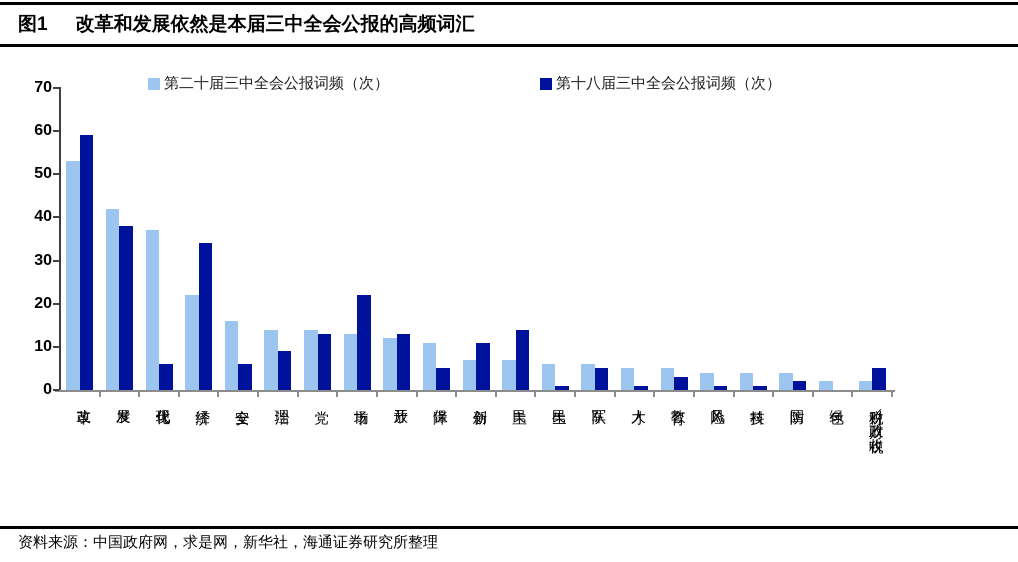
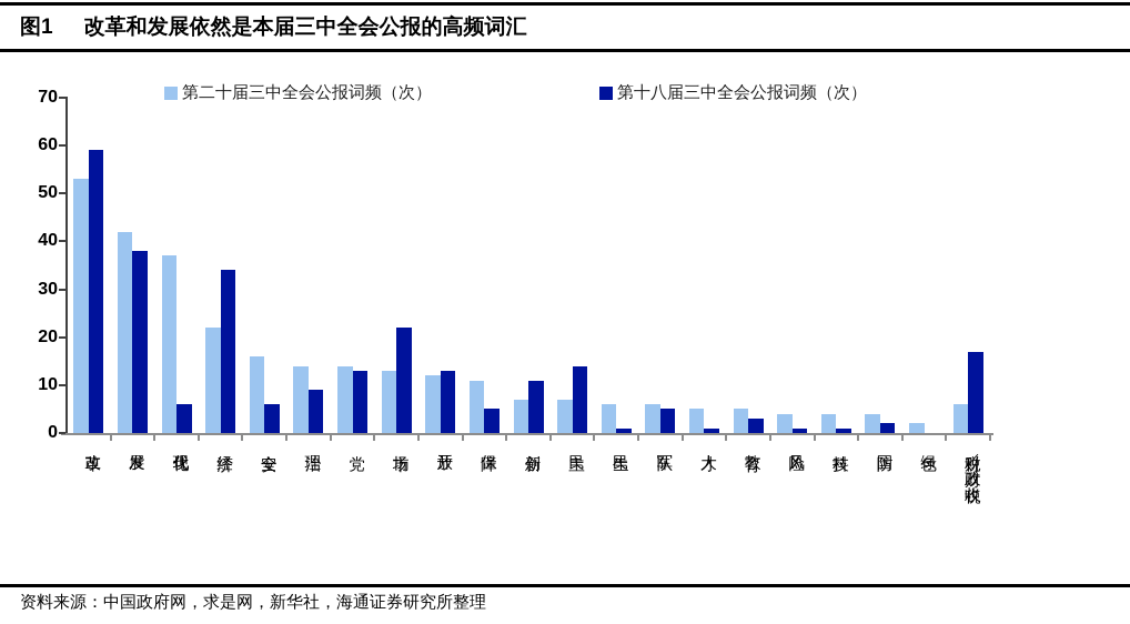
第二十届三中全会公报词频（次）/财税／财政／税收: 2 -> 6
第十八届三中全会公报词频（次）/财税／财政／税收: 5 -> 17
